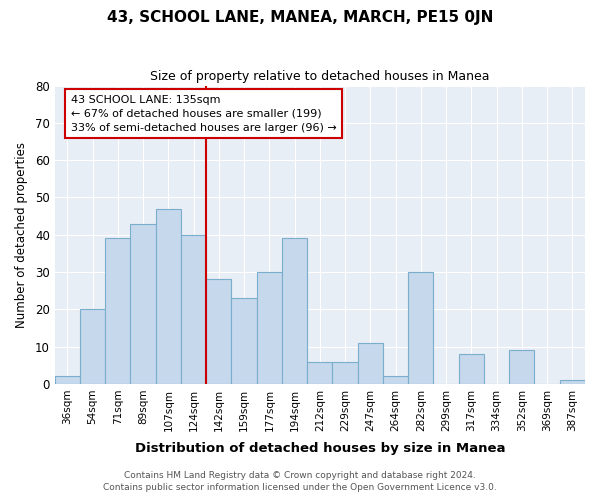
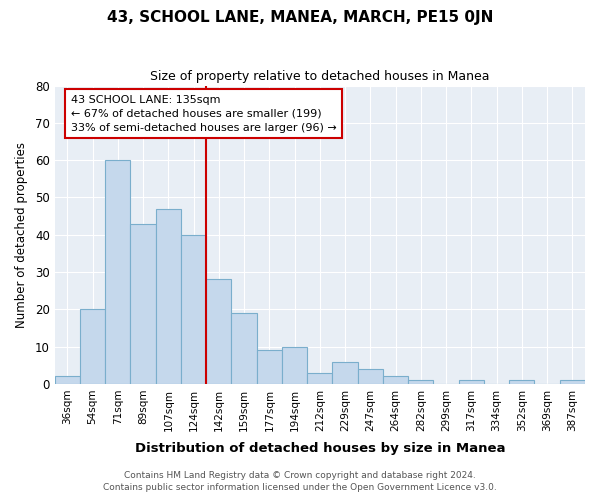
71sqm: 39 -> 60
159sqm: 23 -> 19
177sqm: 30 -> 9
194sqm: 39 -> 10
212sqm: 6 -> 3
247sqm: 11 -> 4
282sqm: 30 -> 1
317sqm: 8 -> 1
352sqm: 9 -> 1
